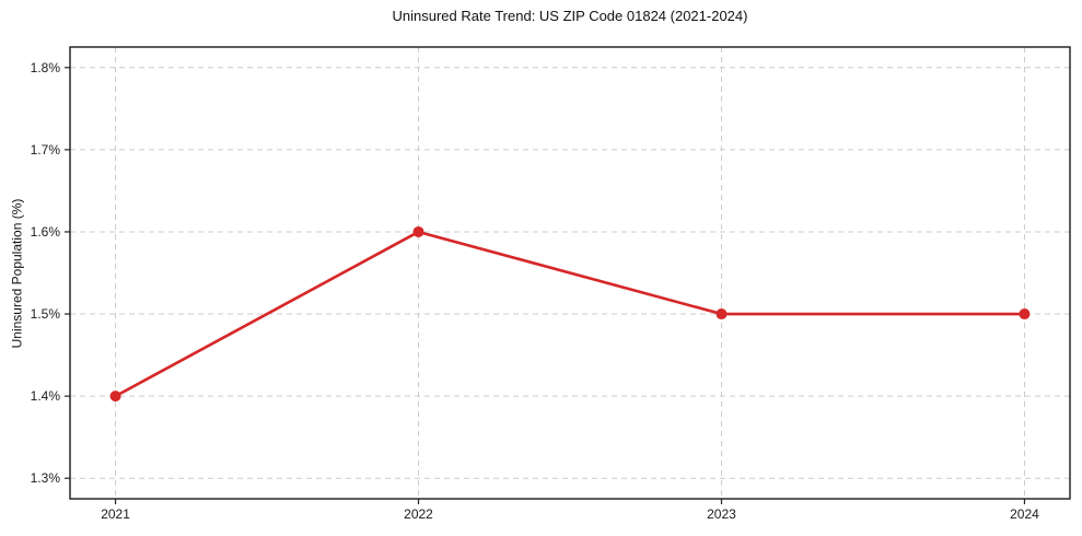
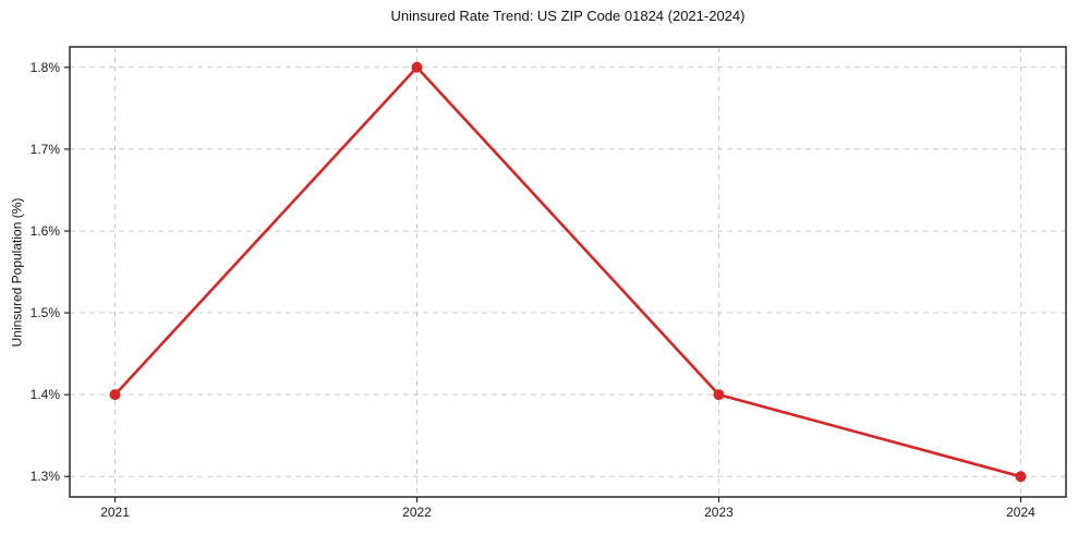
2022: 1.6% -> 1.8%
2023: 1.5% -> 1.4%
2024: 1.5% -> 1.3%
